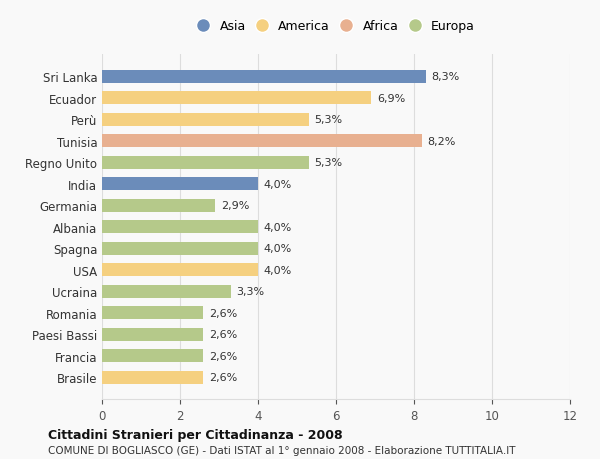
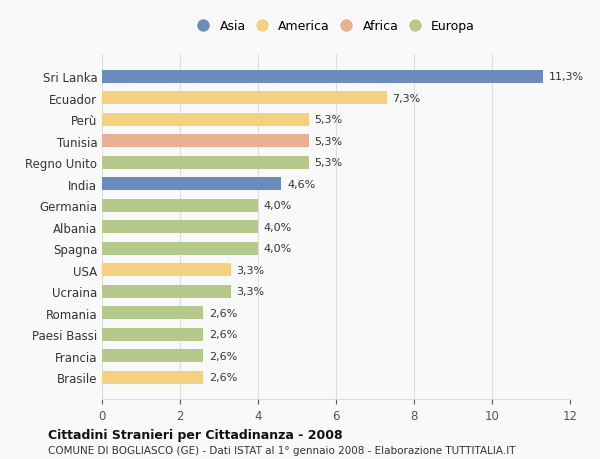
Sri Lanka: 8,3% -> 11,3%
Ecuador: 6,9% -> 7,3%
Tunisia: 8,2% -> 5,3%
India: 4,0% -> 4,6%
Germania: 2,9% -> 4,0%
USA: 4,0% -> 3,3%
